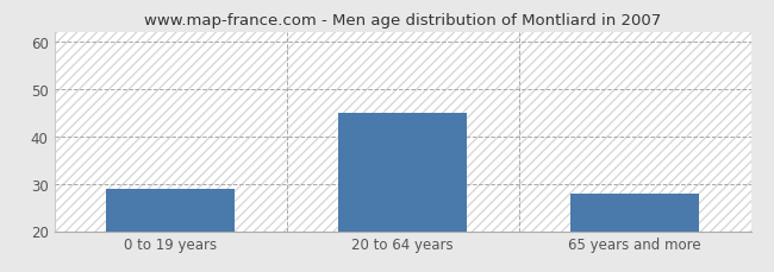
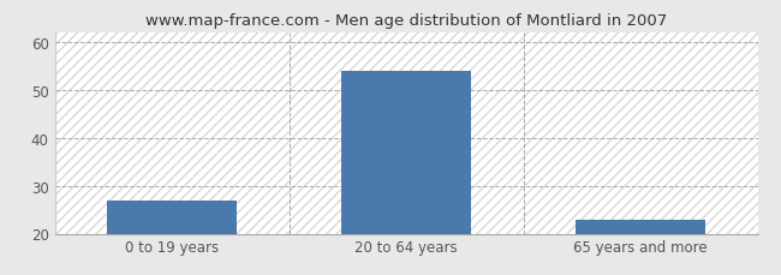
0 to 19 years: 29 -> 27
20 to 64 years: 45 -> 54
65 years and more: 28 -> 23
